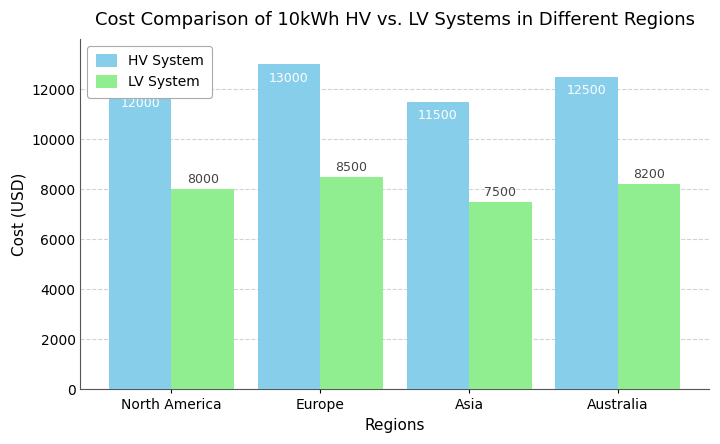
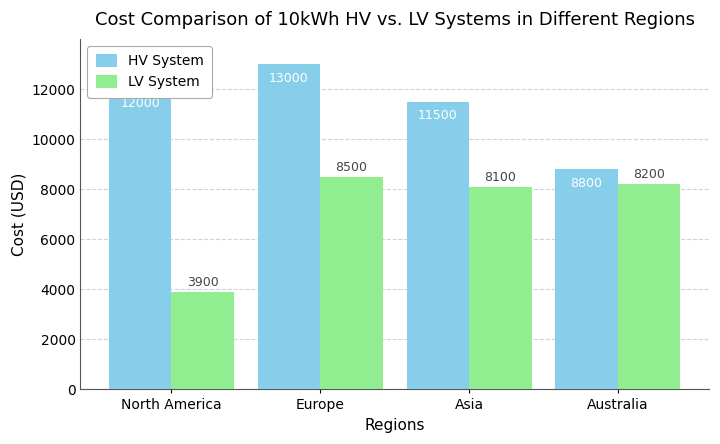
LV System/North America: 8000 -> 3900
LV System/Asia: 7500 -> 8100
HV System/Australia: 12500 -> 8800
